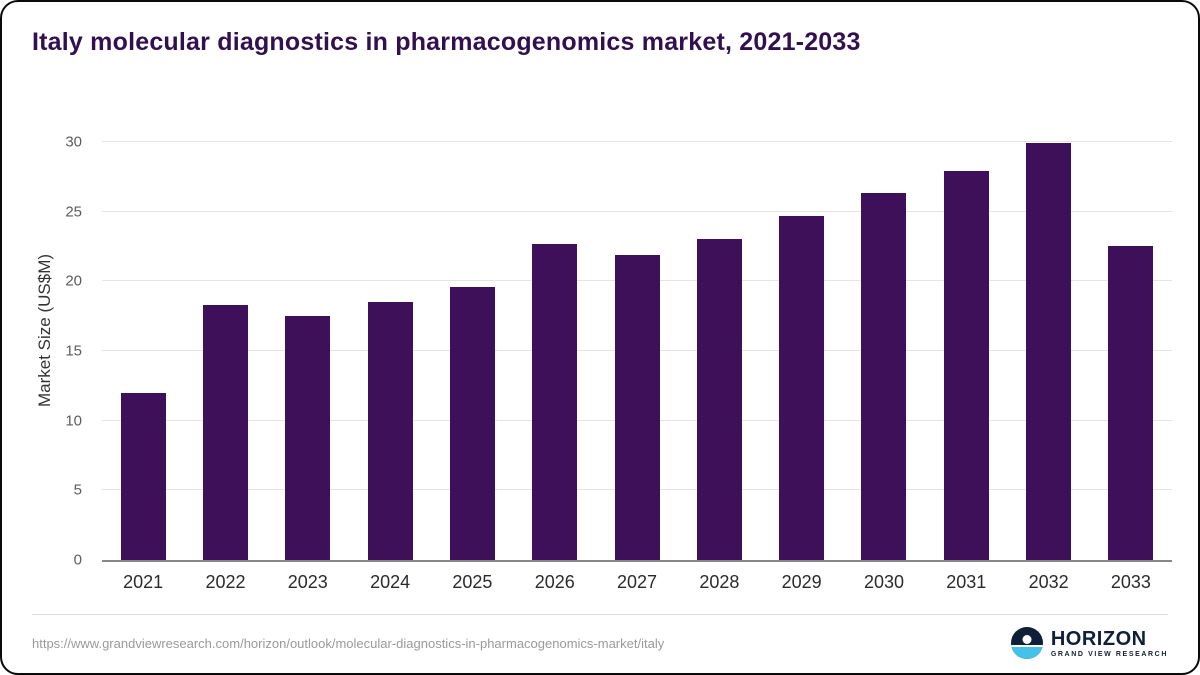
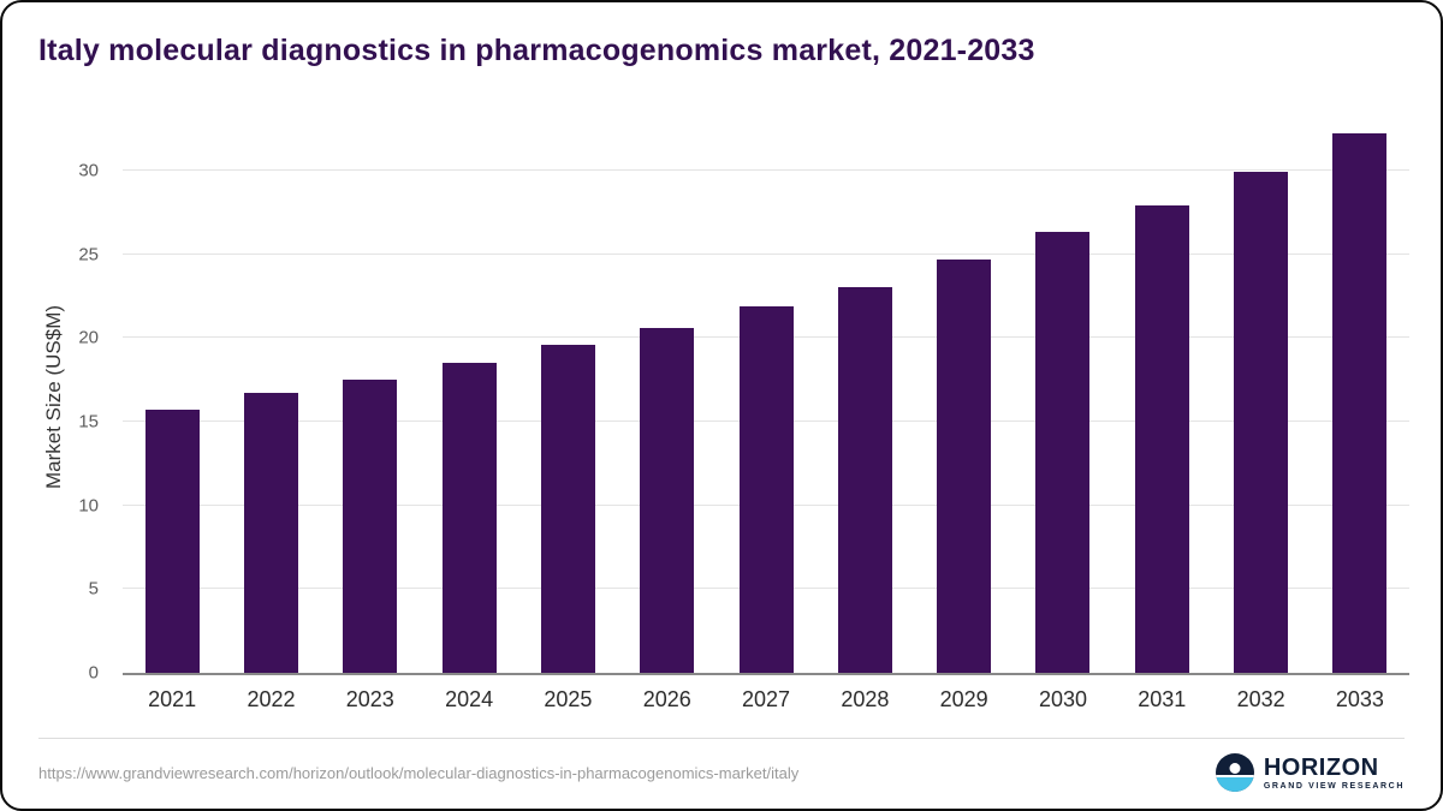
2021: 12.0 -> 15.7
2022: 18.3 -> 16.7
2026: 22.7 -> 20.6
2033: 22.5 -> 32.2
